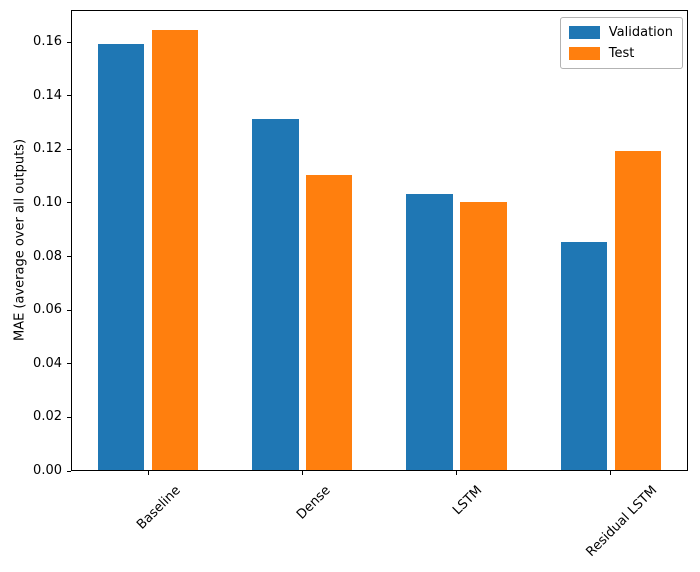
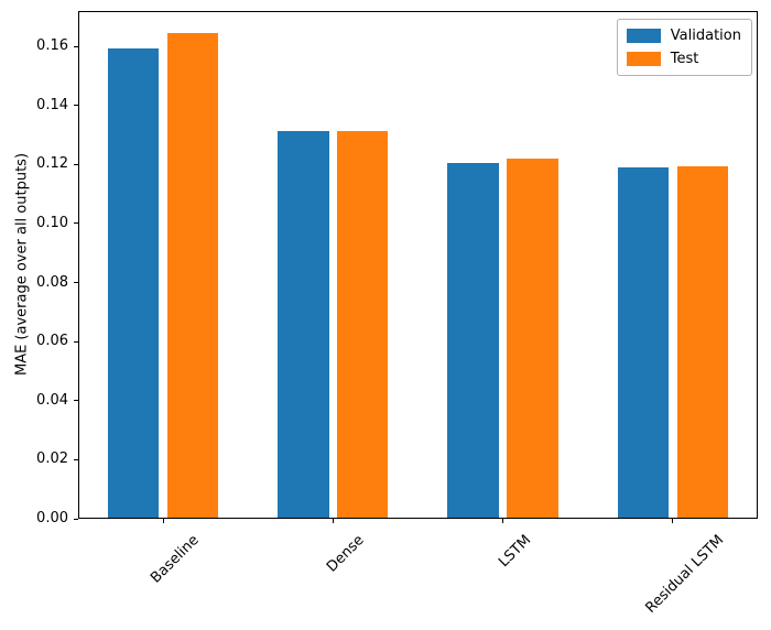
Test/Dense: 0.110 -> 0.131
Validation/LSTM: 0.103 -> 0.120
Test/LSTM: 0.100 -> 0.121
Validation/Residual LSTM: 0.085 -> 0.118
